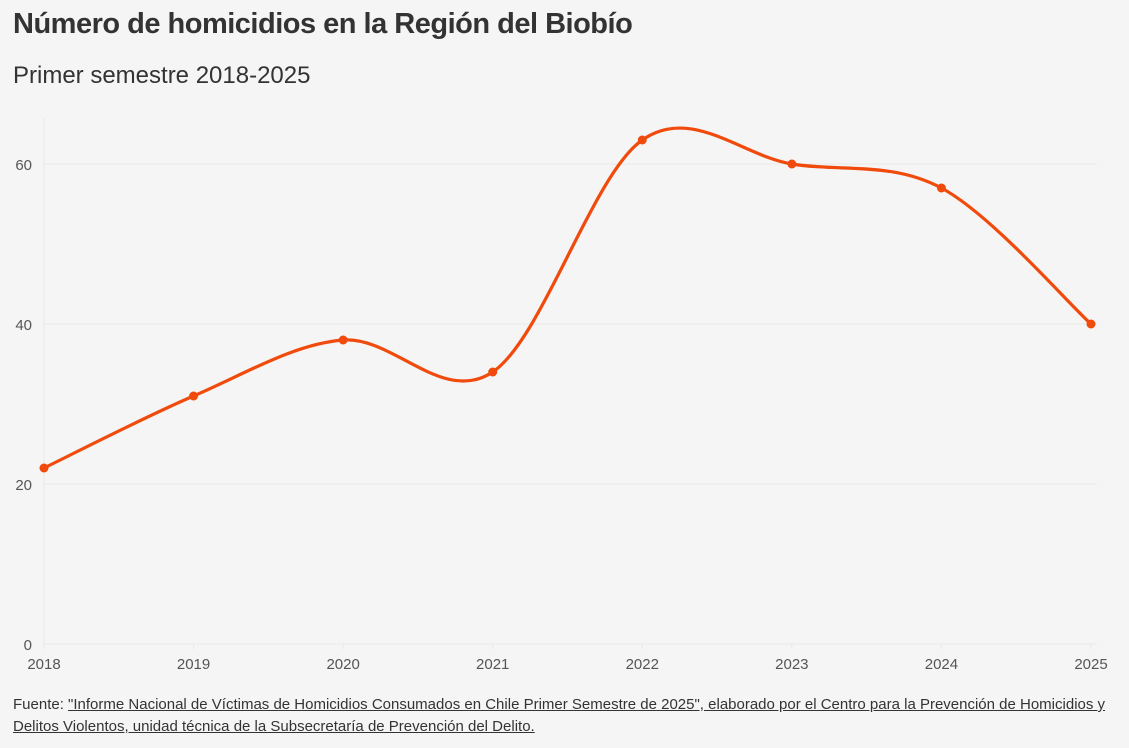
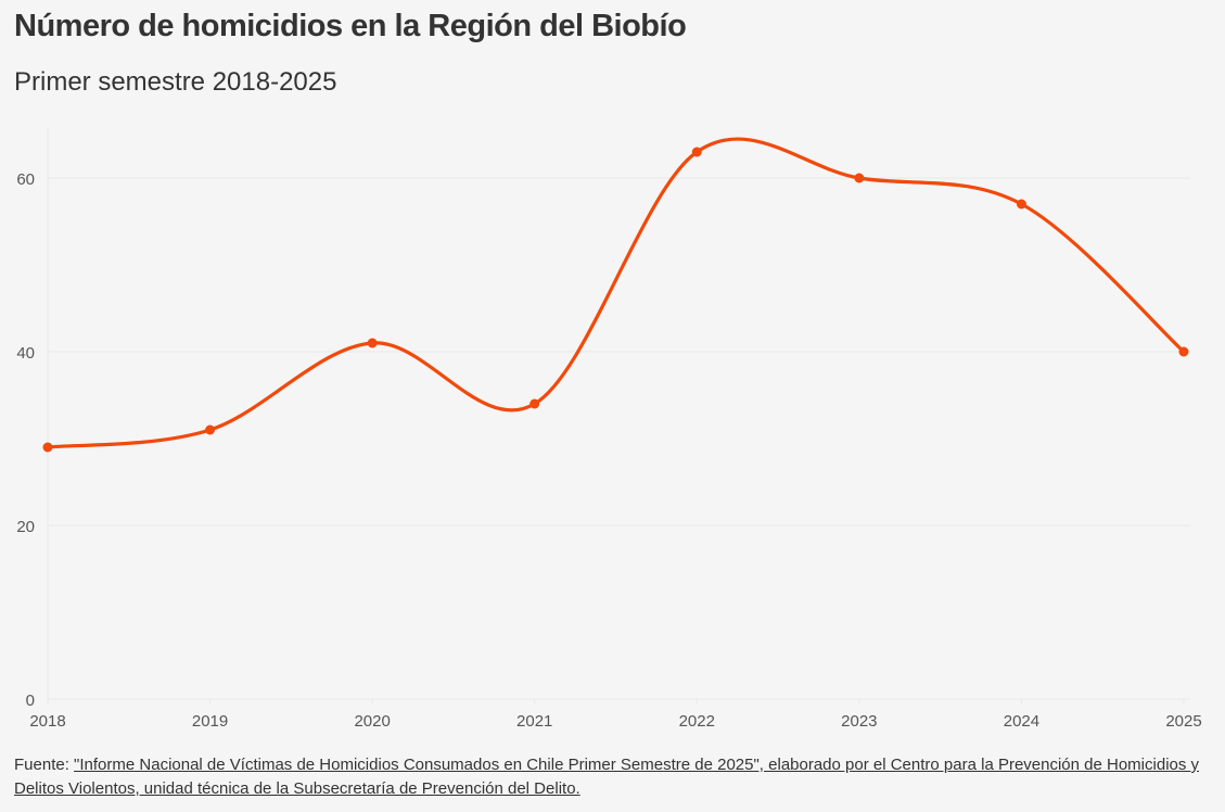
2018: 22 -> 29
2020: 38 -> 41
